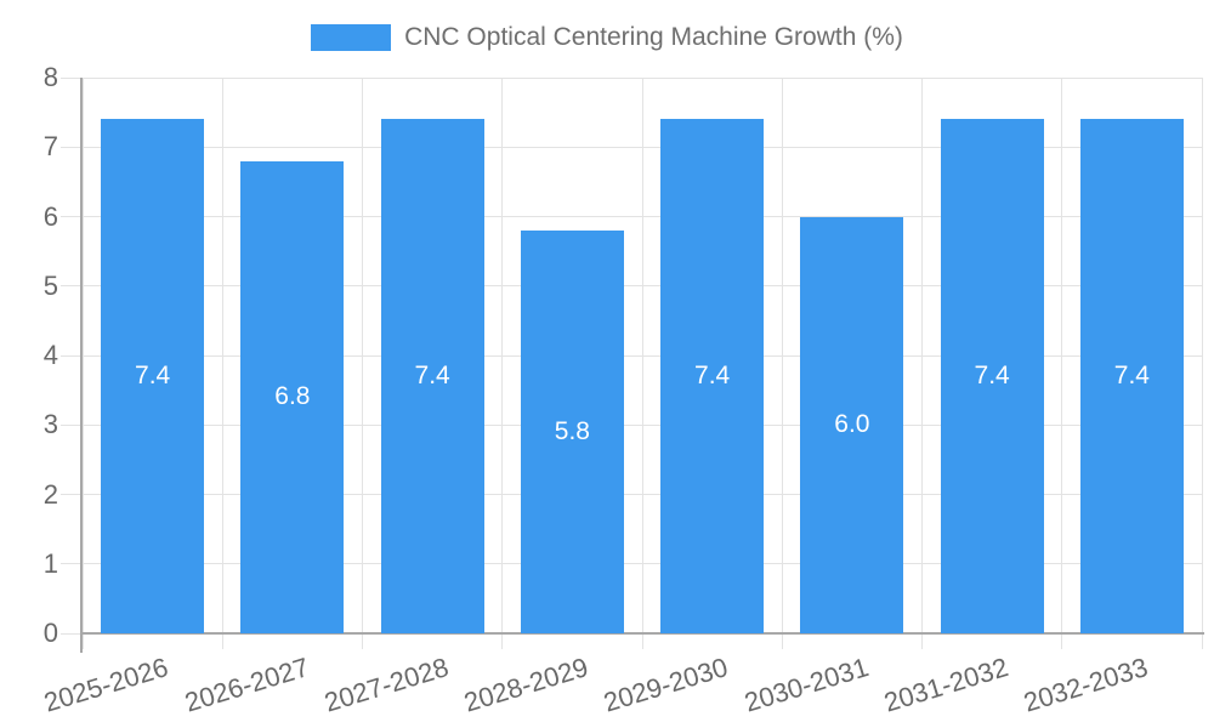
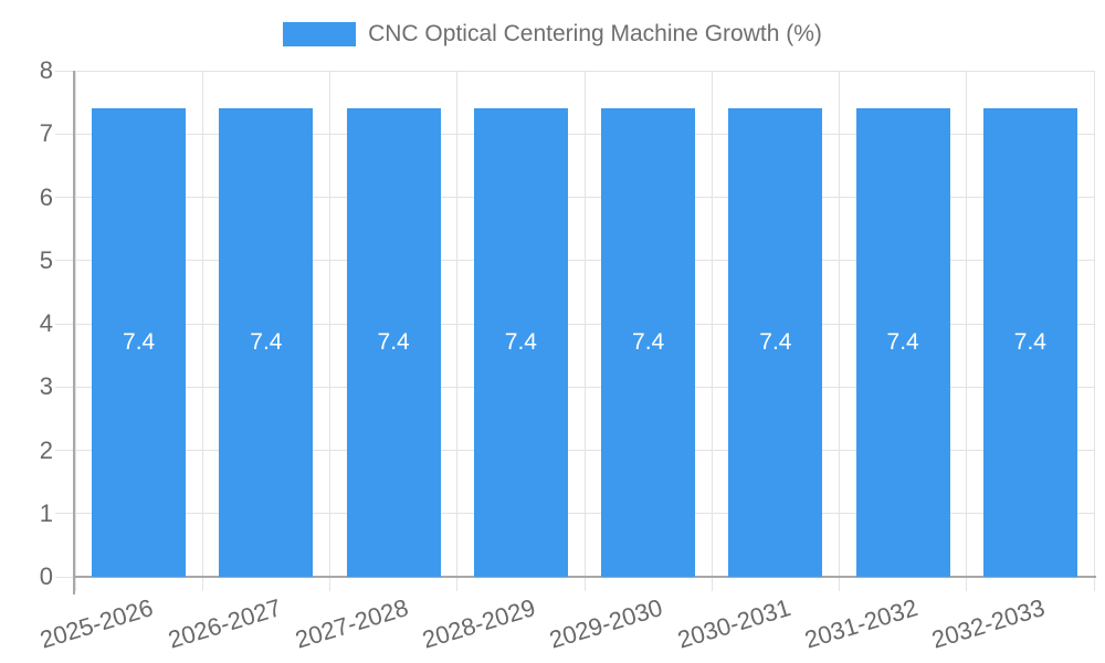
2026-2027: 6.8 -> 7.4
2028-2029: 5.8 -> 7.4
2030-2031: 6.0 -> 7.4
